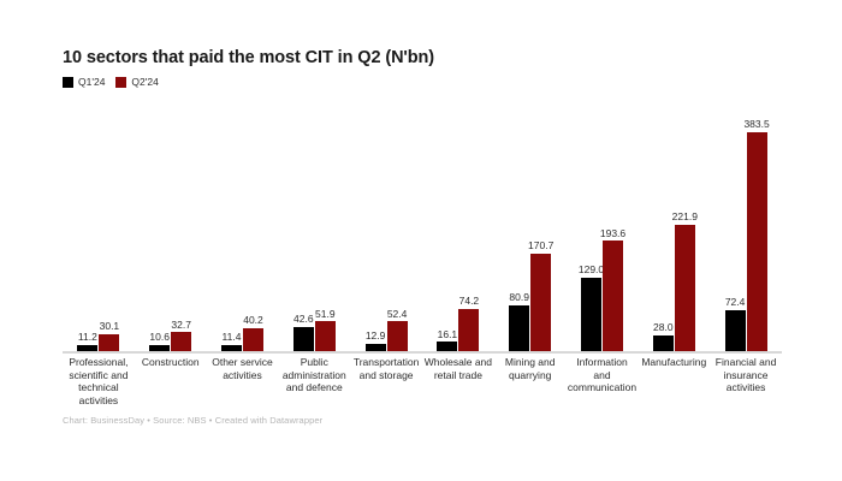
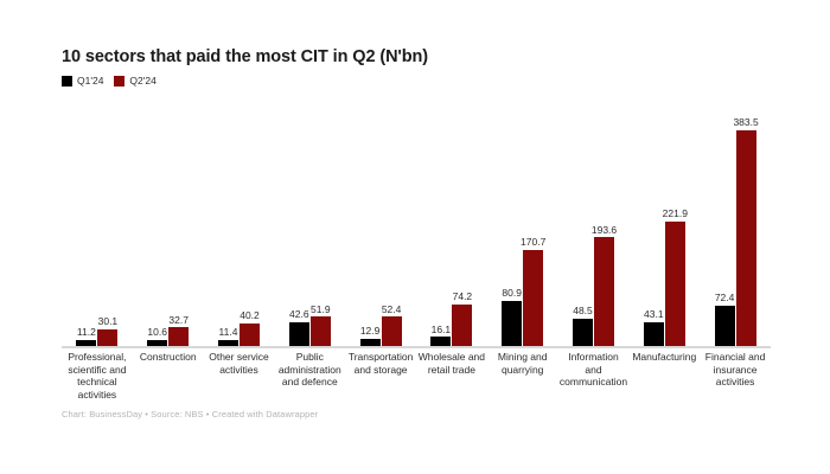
Q1'24/Information and communication: 129.0 -> 48.5
Q1'24/Manufacturing: 28.0 -> 43.1
